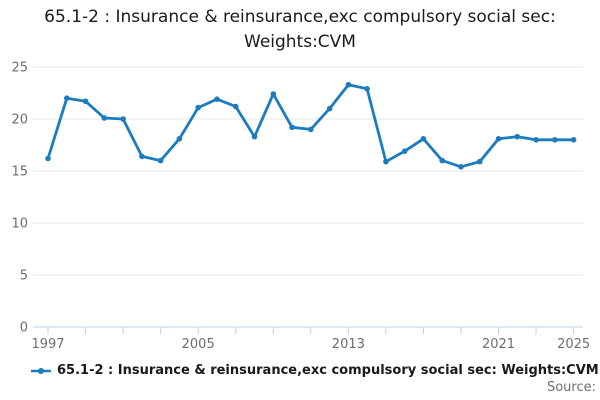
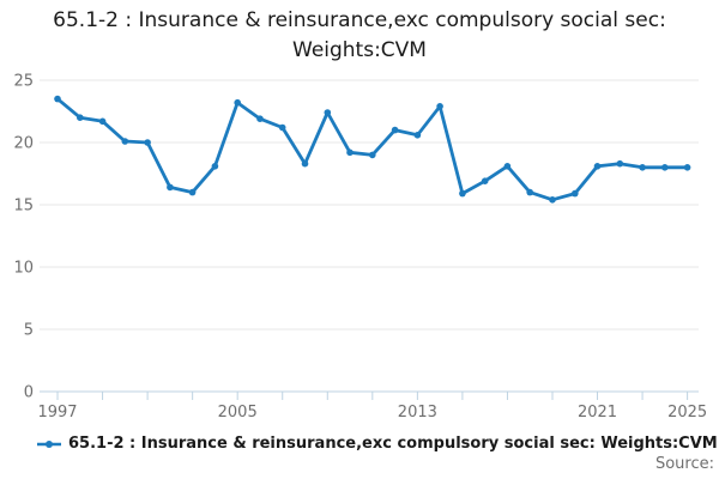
1997: 16.2 -> 23.5
2005: 21.1 -> 23.2
2013: 23.3 -> 20.6
